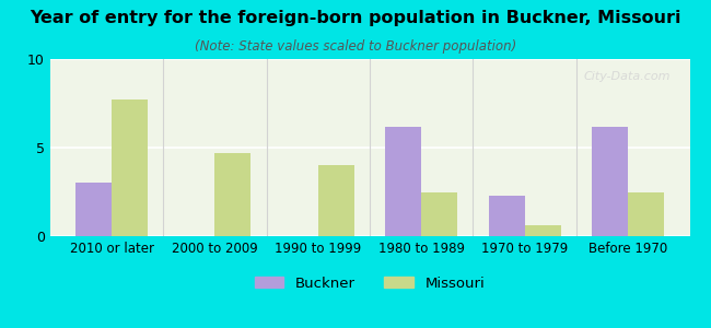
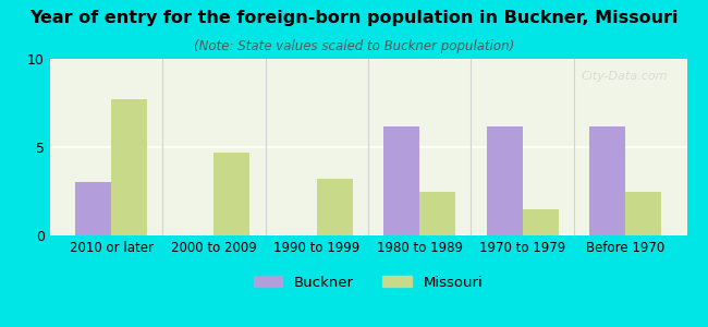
Missouri/1990 to 1999: 4.0 -> 3.2
Buckner/1970 to 1979: 2.3 -> 6.2
Missouri/1970 to 1979: 0.6 -> 1.5
